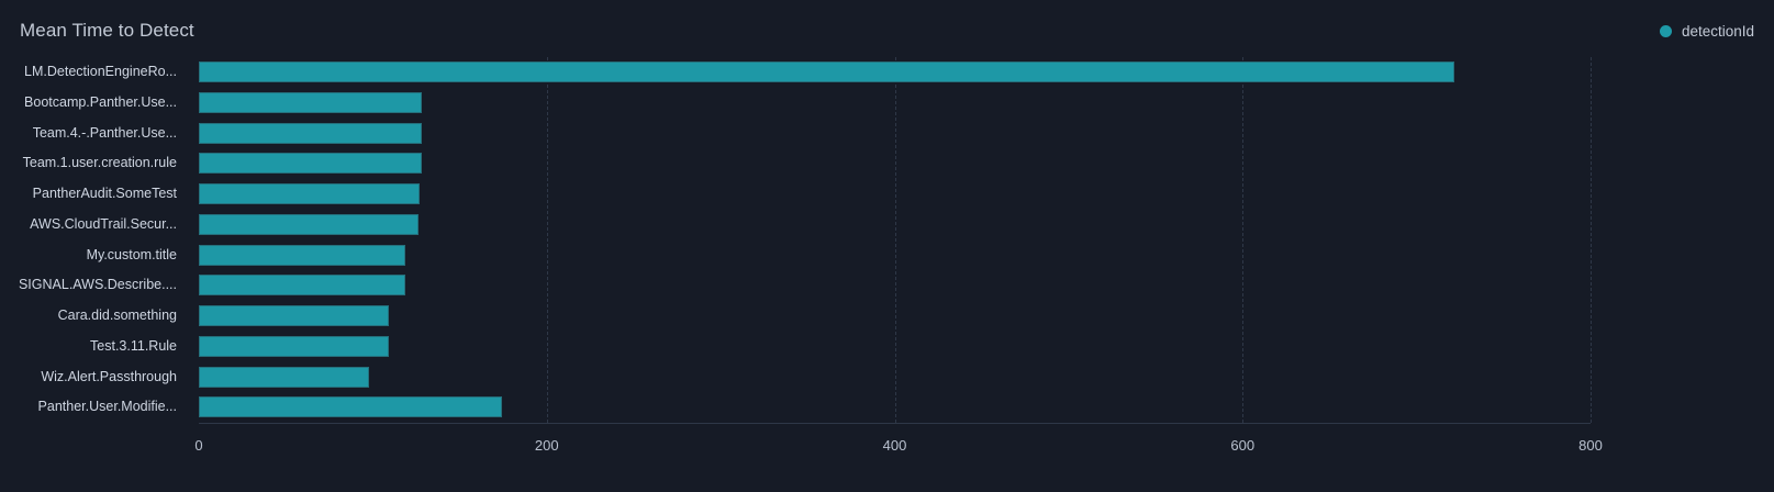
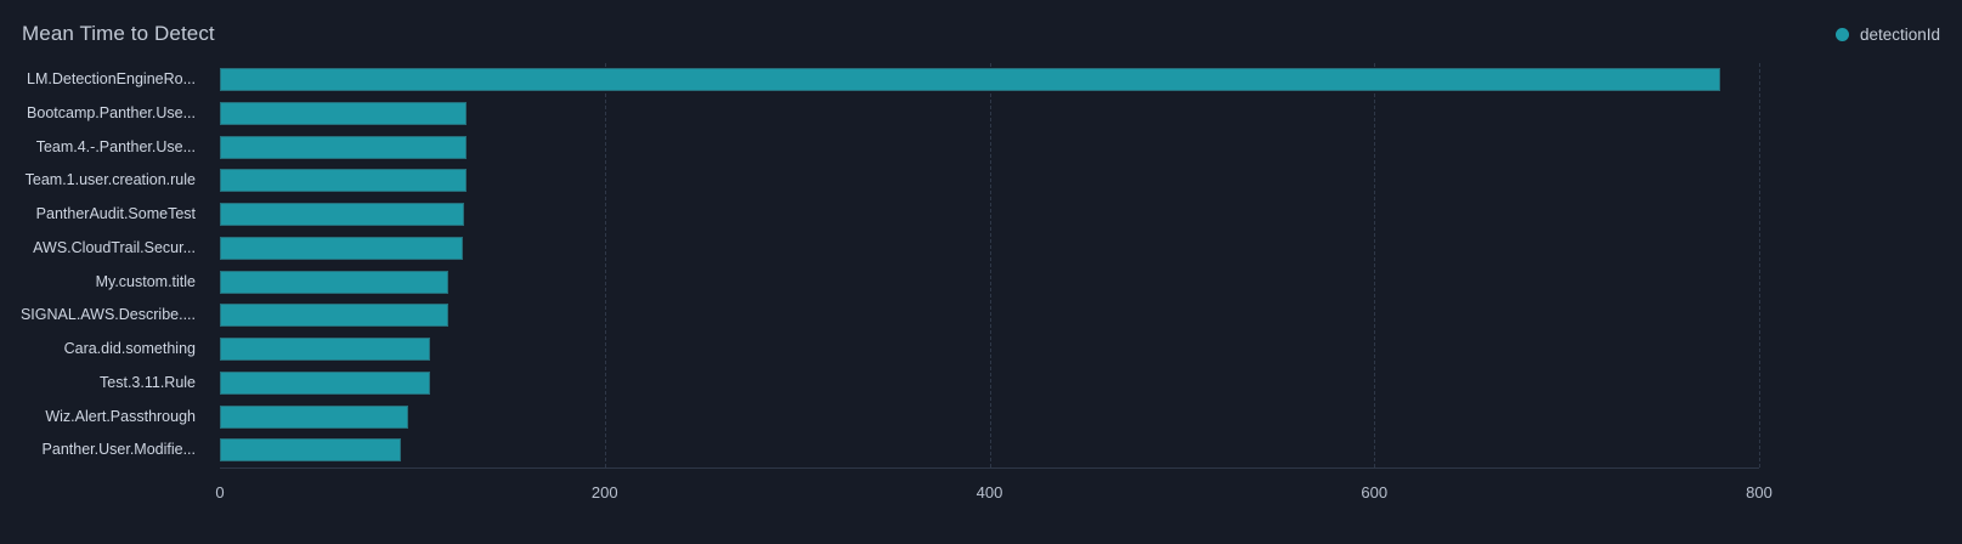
LM.DetectionEngineRo...: 722 -> 780
Panther.User.Modifie...: 174 -> 94
